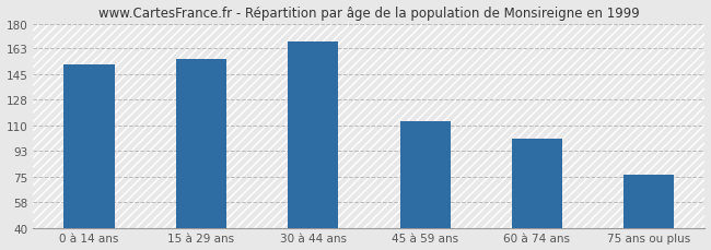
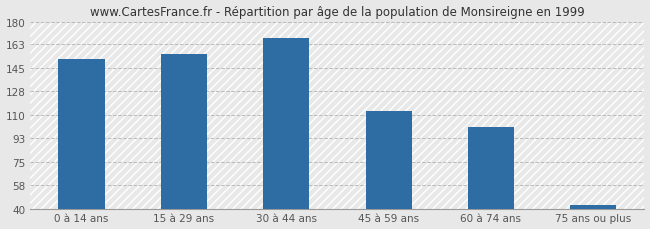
75 ans ou plus: 76 -> 43
